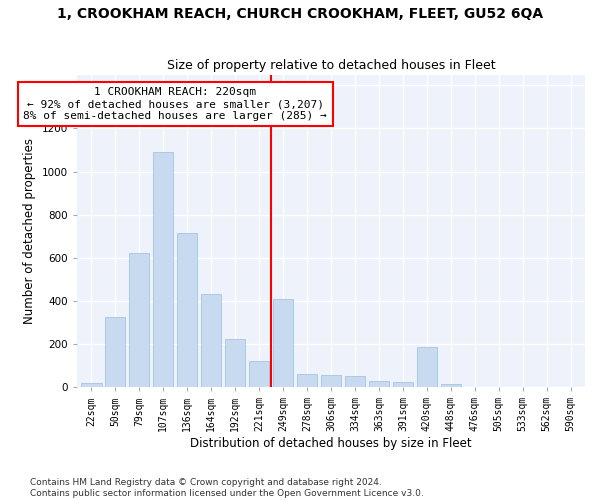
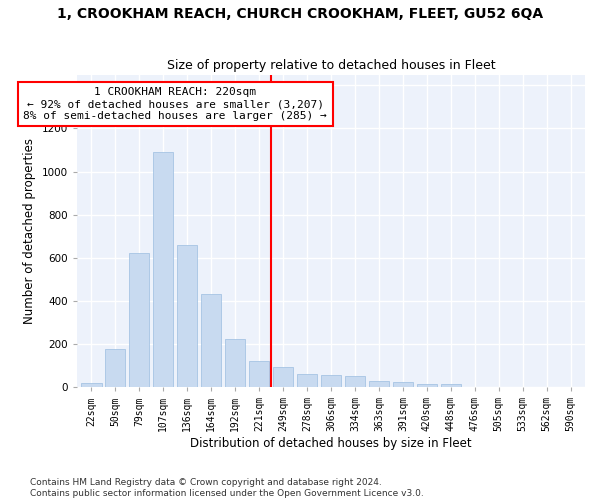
50sqm: 325 -> 175
136sqm: 715 -> 660
249sqm: 410 -> 95
420sqm: 185 -> 15
